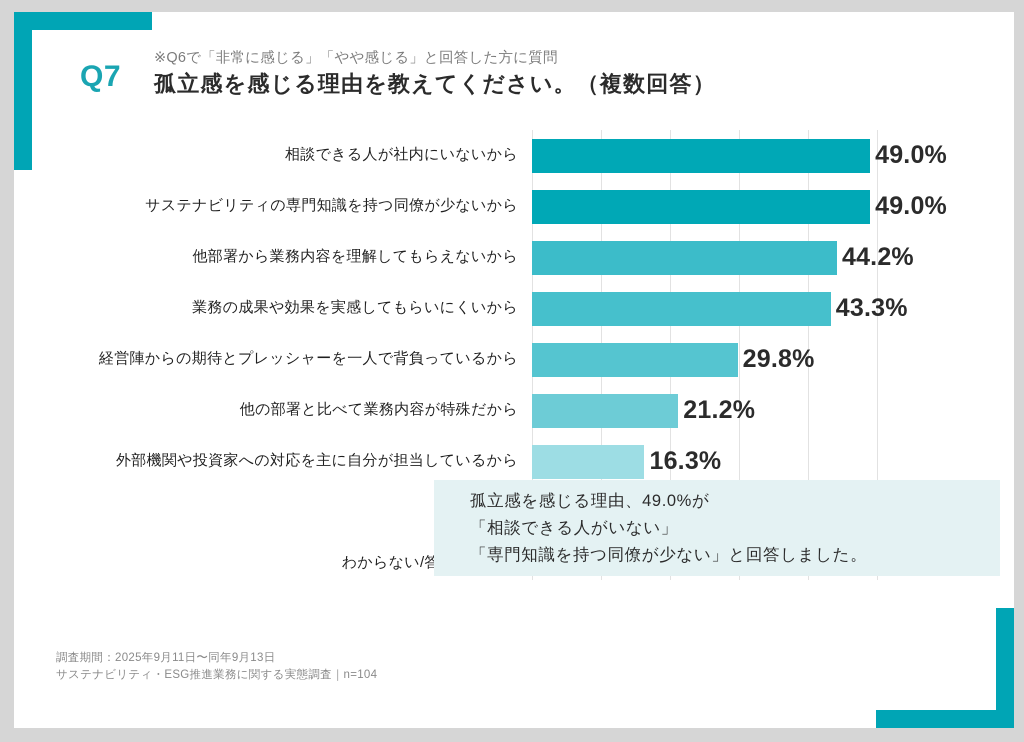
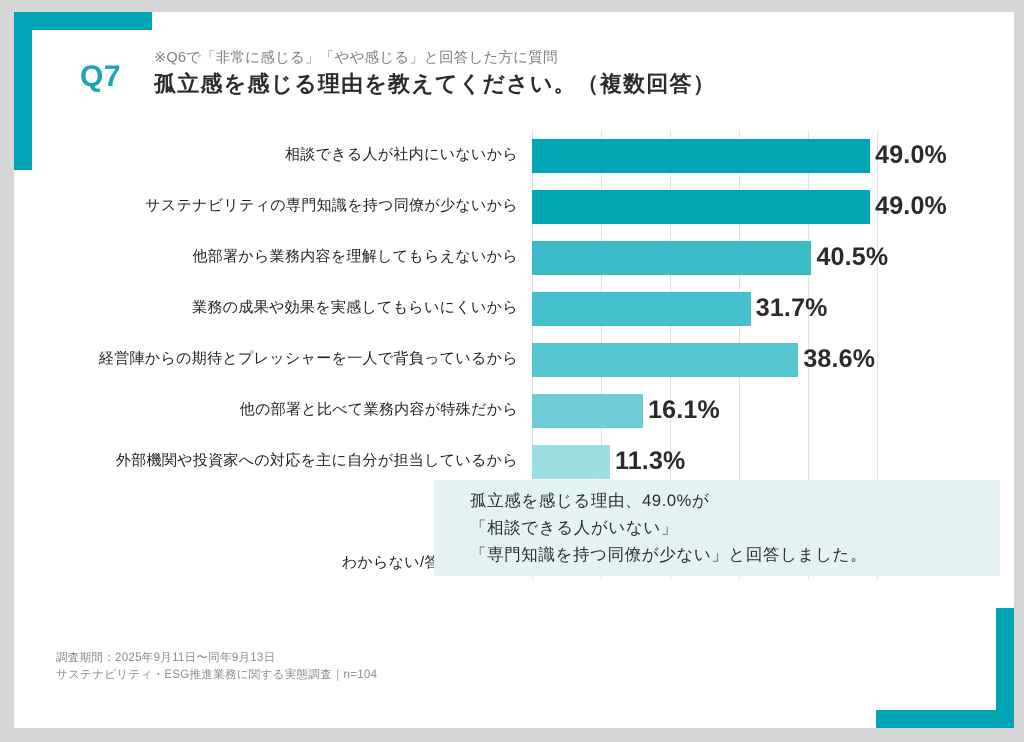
他部署から業務内容を理解してもらえないから: 44.2% -> 40.5%
業務の成果や効果を実感してもらいにくいから: 43.3% -> 31.7%
経営陣からの期待とプレッシャーを一人で背負っているから: 29.8% -> 38.6%
他の部署と比べて業務内容が特殊だから: 21.2% -> 16.1%
外部機関や投資家への対応を主に自分が担当しているから: 16.3% -> 11.3%
